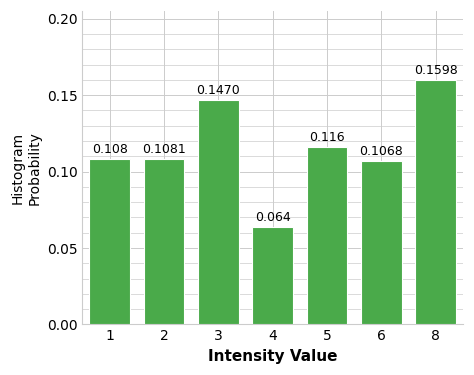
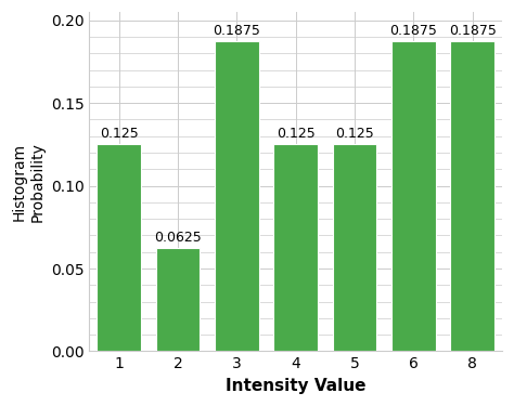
1: 0.108 -> 0.125
2: 0.1081 -> 0.0625
3: 0.1470 -> 0.1875
4: 0.064 -> 0.125
5: 0.116 -> 0.125
6: 0.1068 -> 0.1875
8: 0.1598 -> 0.1875
